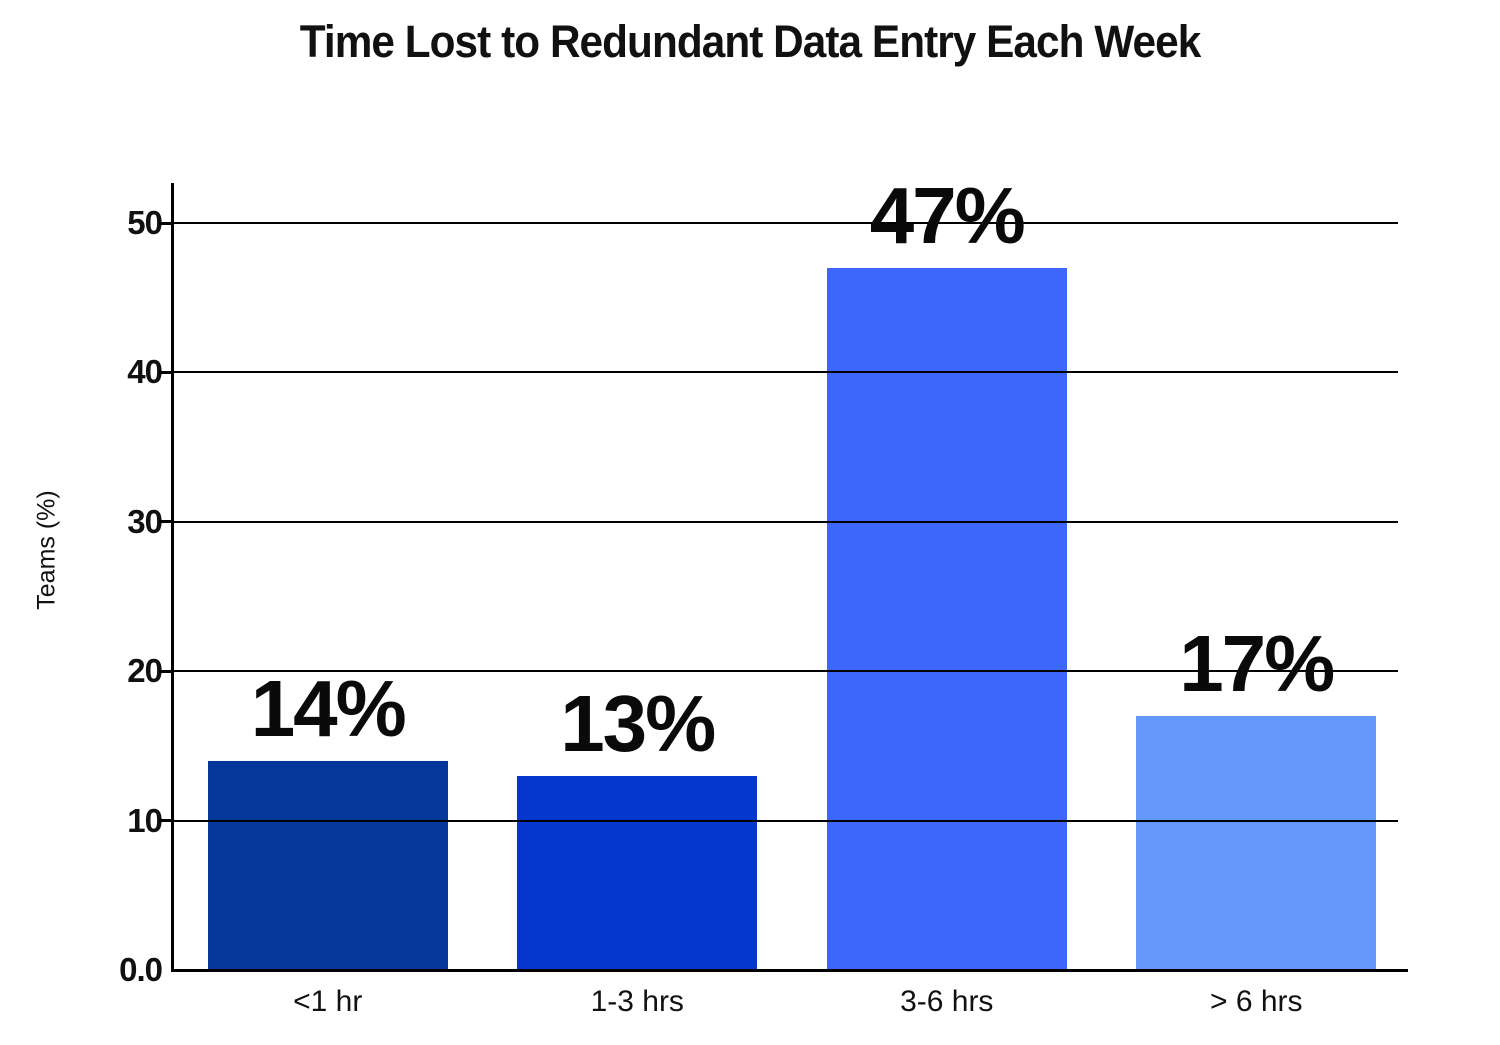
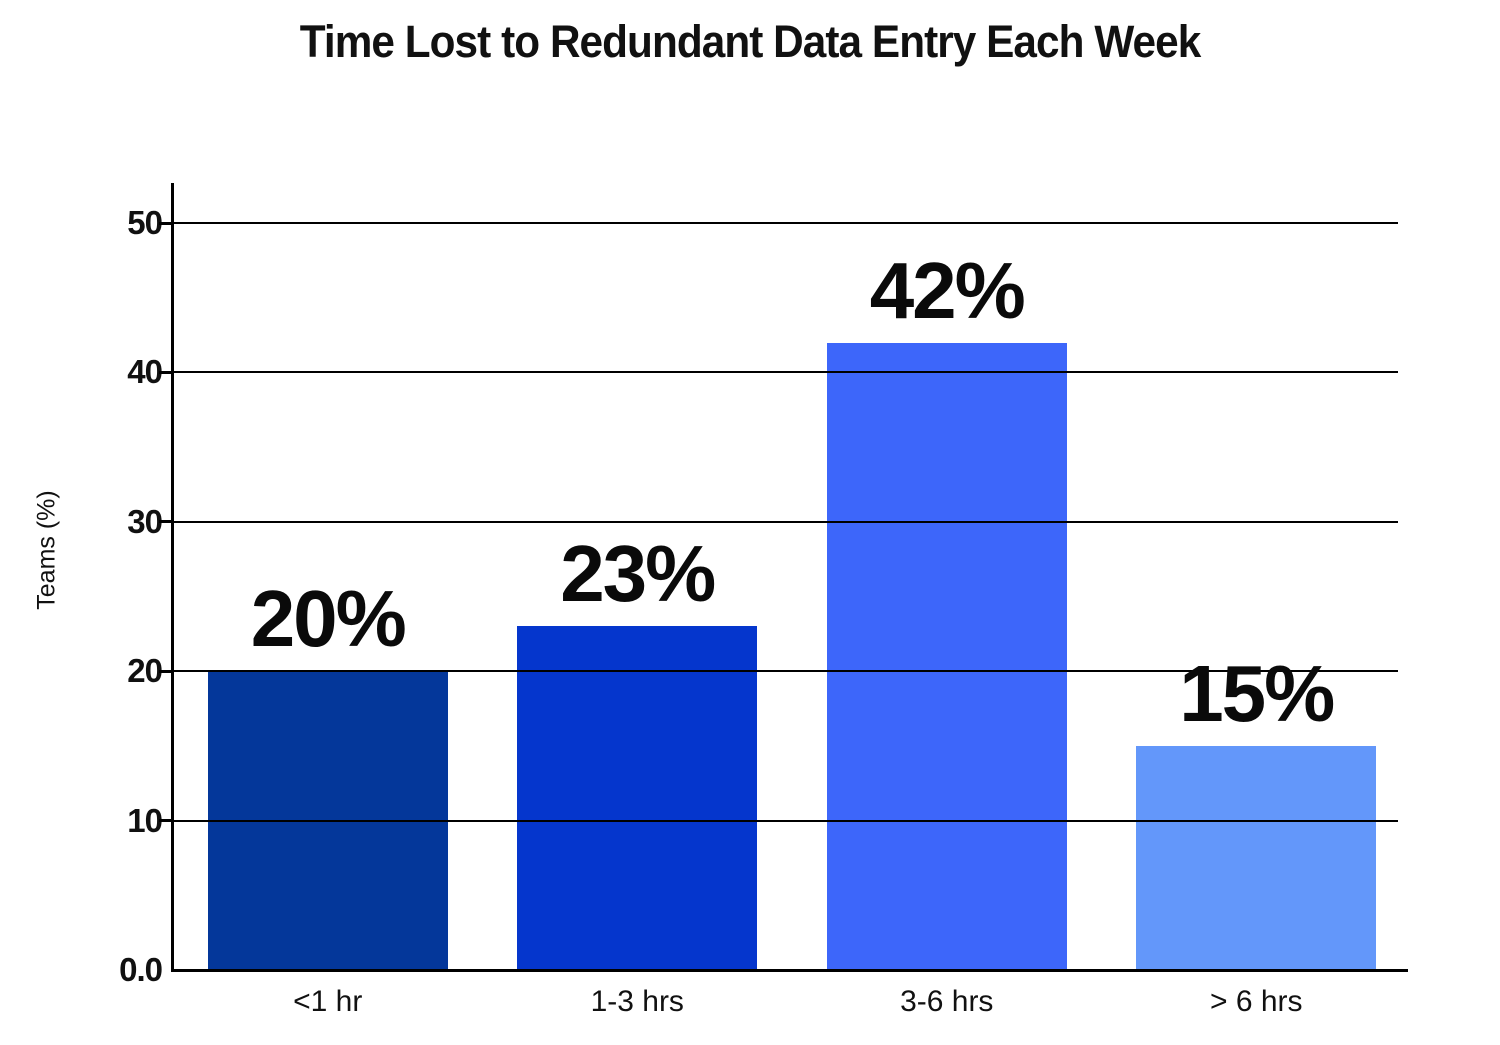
<1 hr: 14% -> 20%
1-3 hrs: 13% -> 23%
3-6 hrs: 47% -> 42%
> 6 hrs: 17% -> 15%
